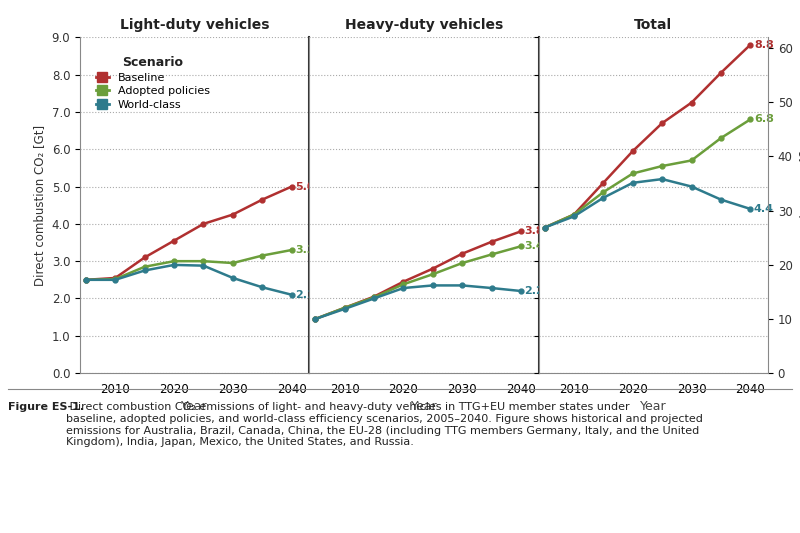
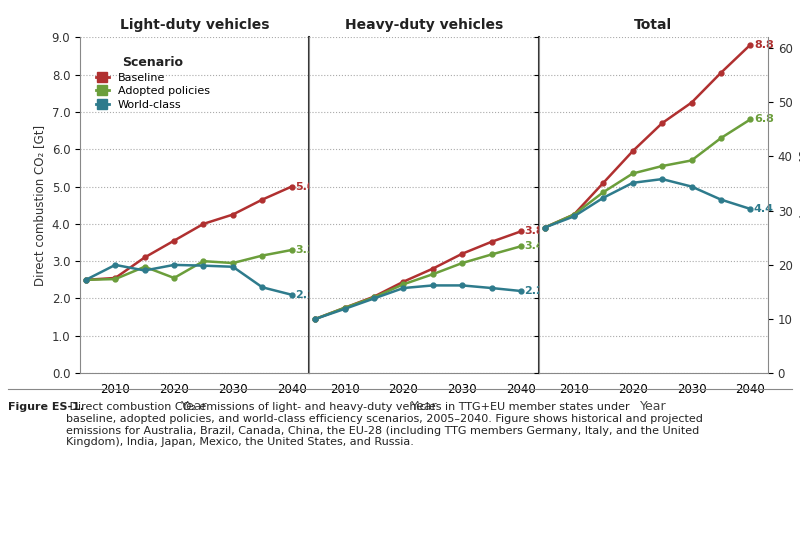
Light-duty vehicles/World-class/2010: 2.50 -> 2.90
Light-duty vehicles/Adopted policies/2020: 3.00 -> 2.55
Light-duty vehicles/World-class/2030: 2.55 -> 2.85
